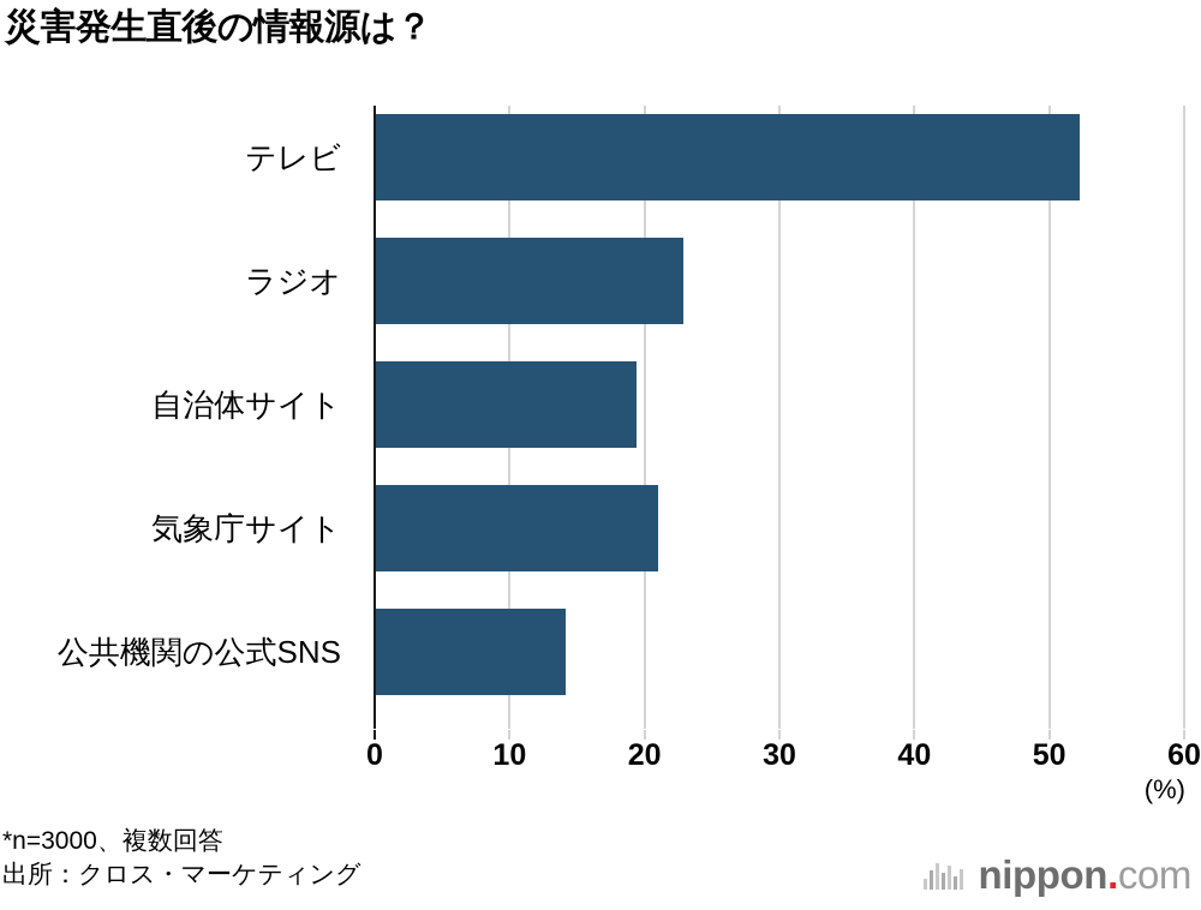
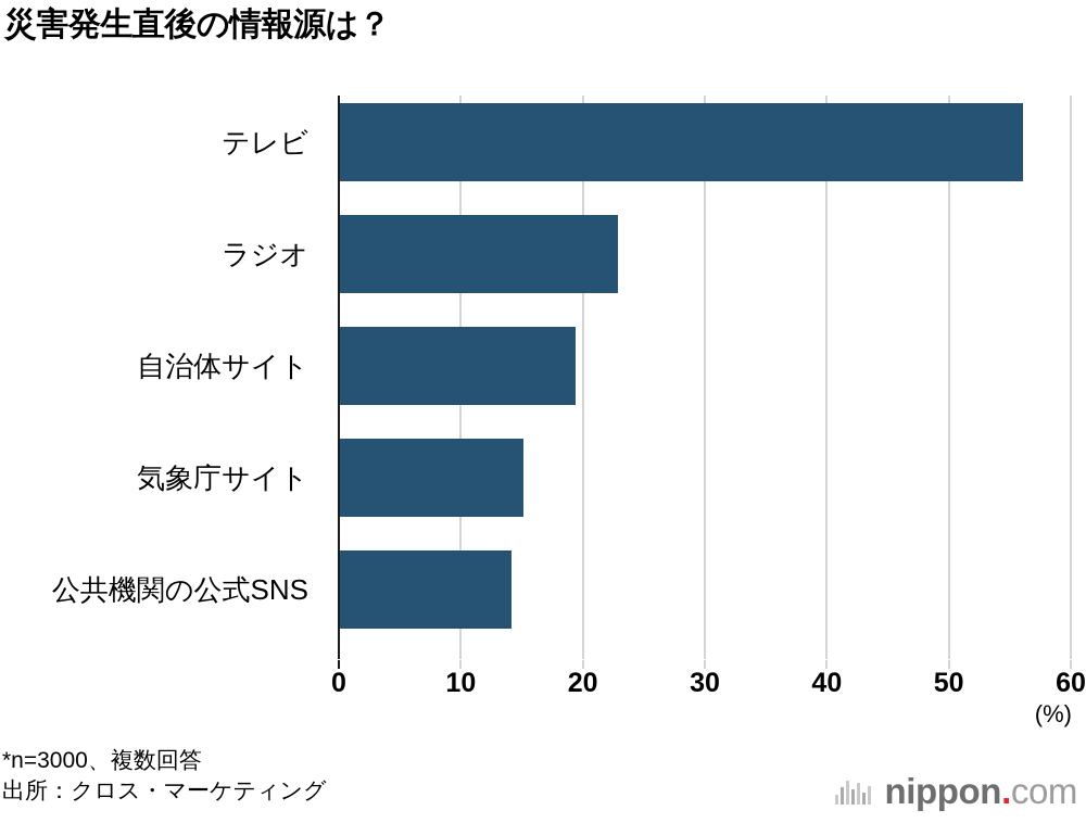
テレビ: 52.3 -> 56.2
気象庁サイト: 21.1 -> 15.2
